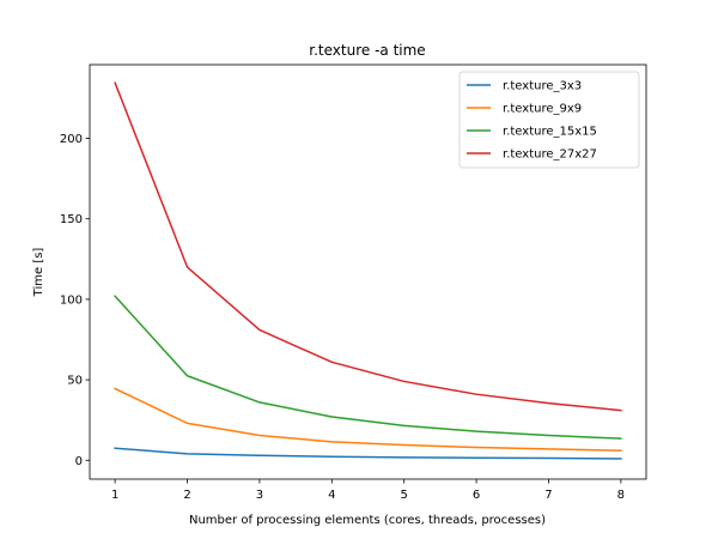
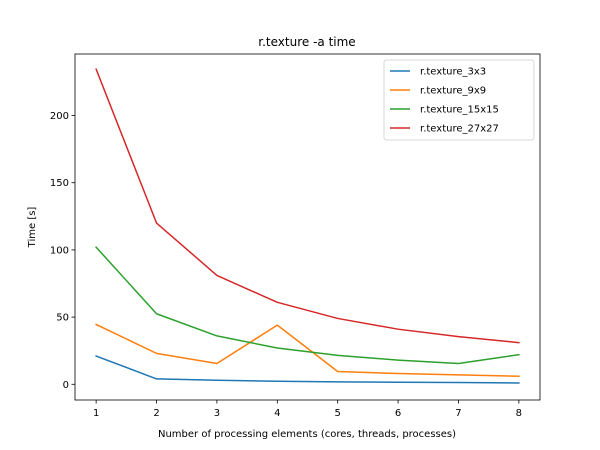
r.texture_3x3/1: 8 -> 21
r.texture_9x9/4: 12 -> 44
r.texture_15x15/8: 14 -> 22
